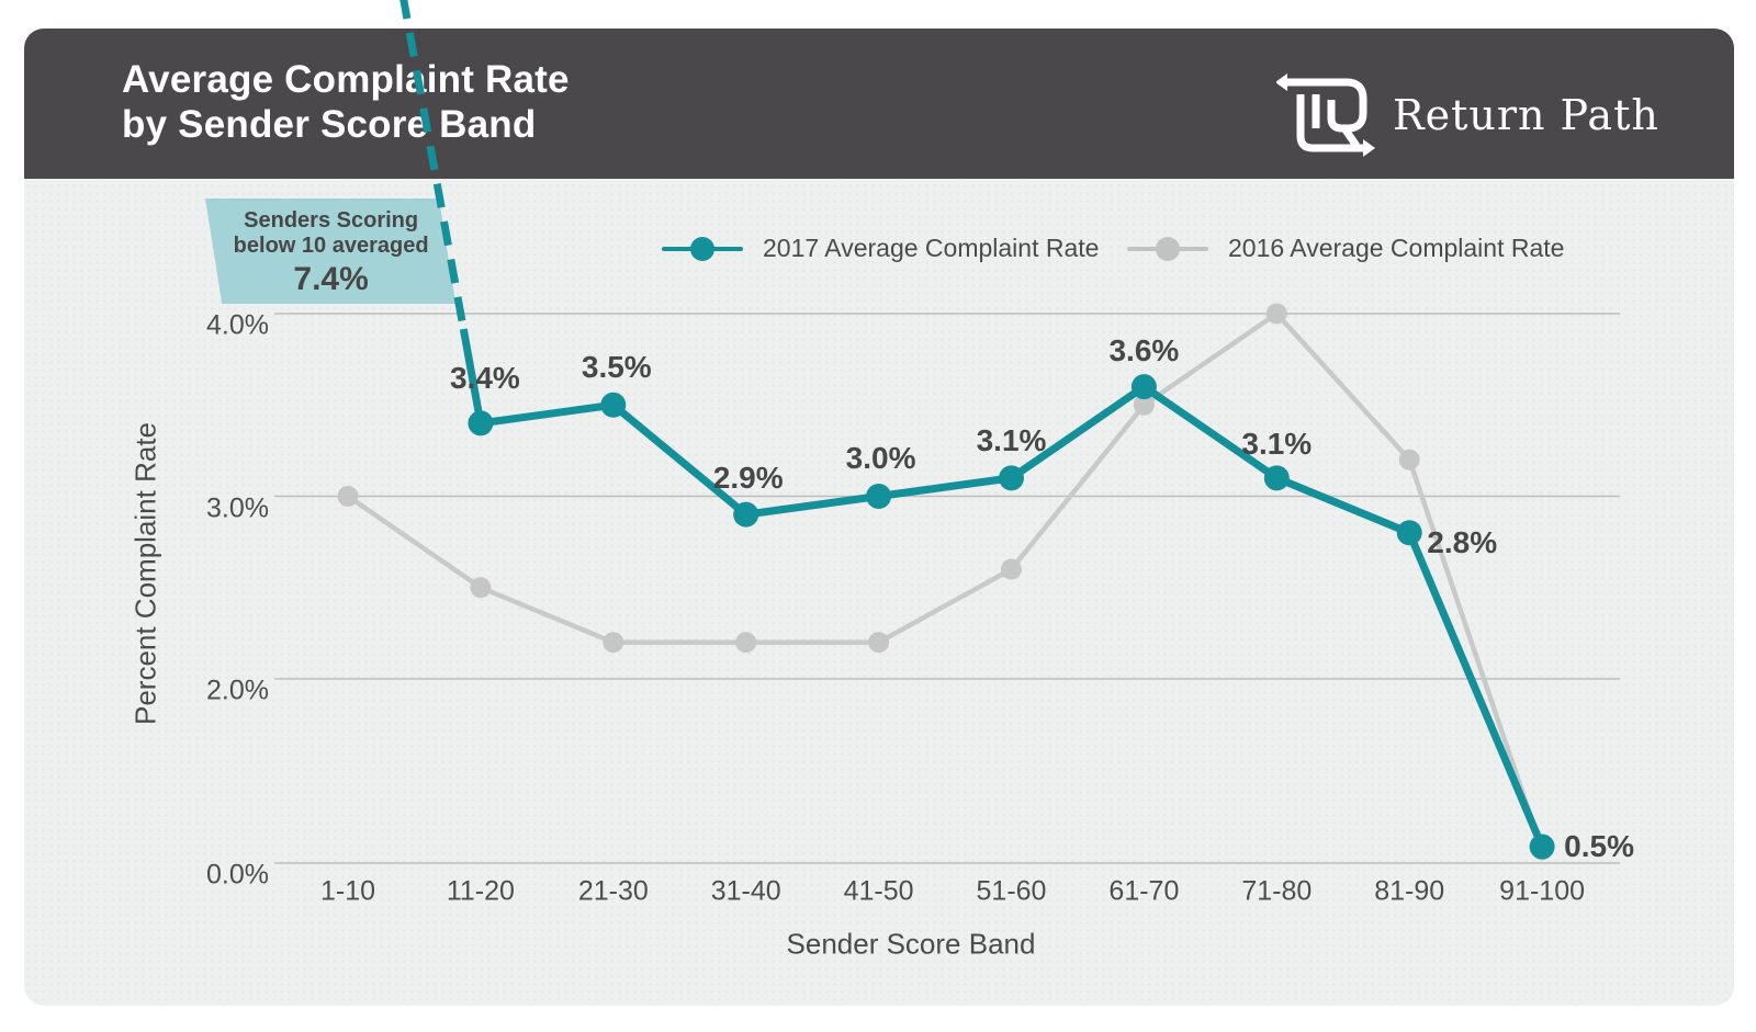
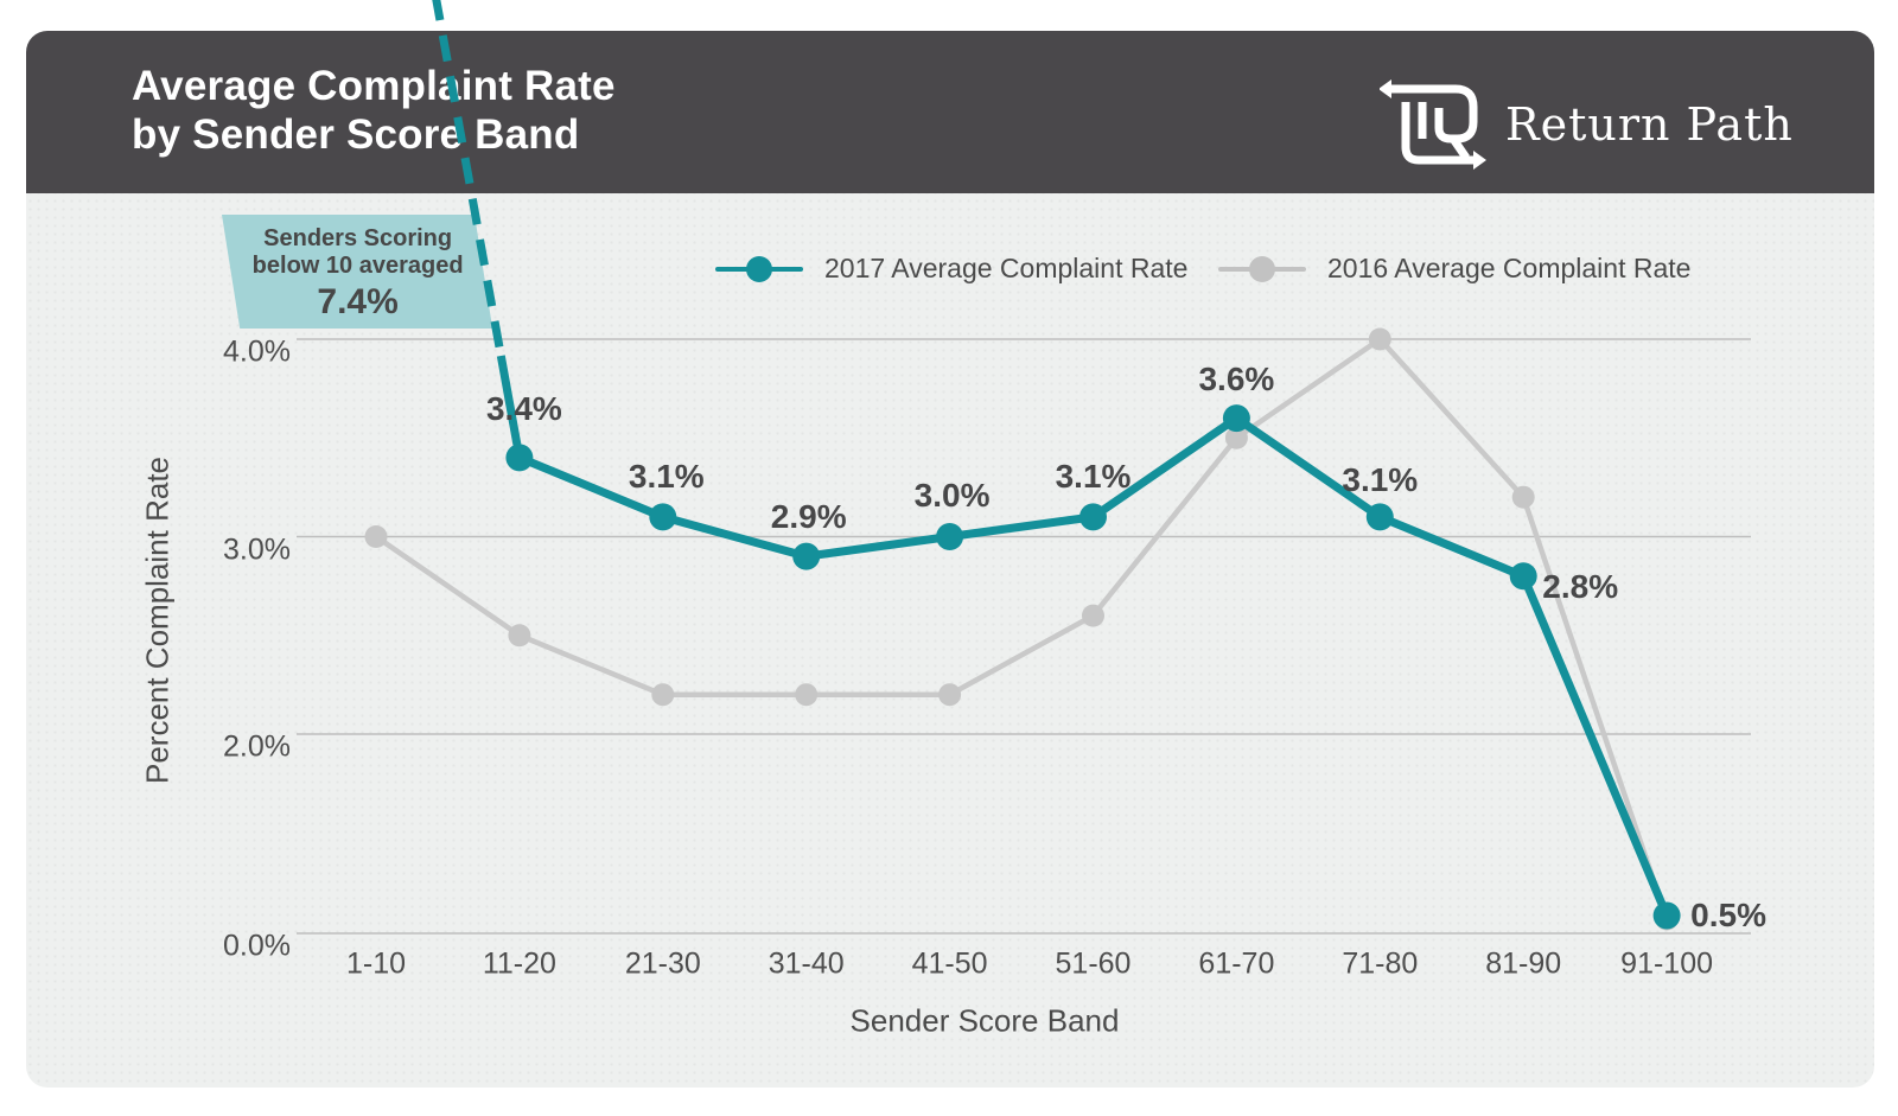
2017 Average Complaint Rate/21-30: 3.5% -> 3.1%
